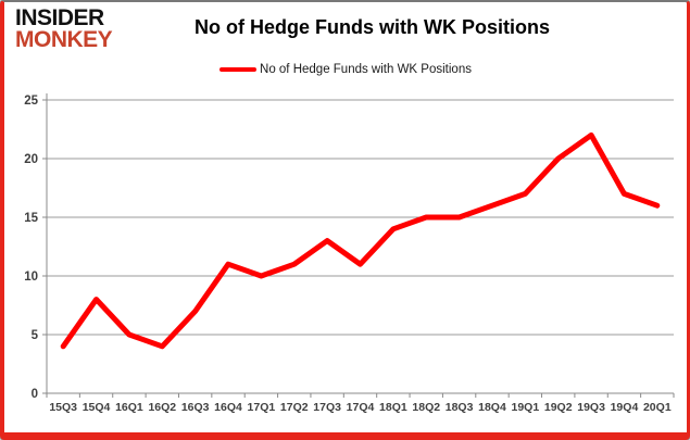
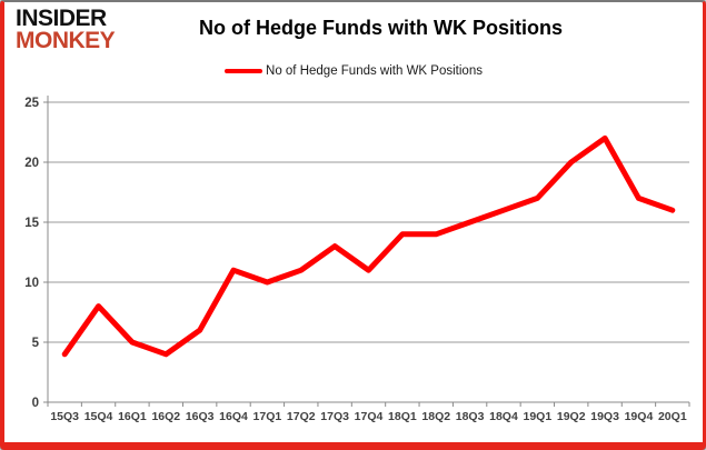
16Q3: 7 -> 6
18Q2: 15 -> 14
